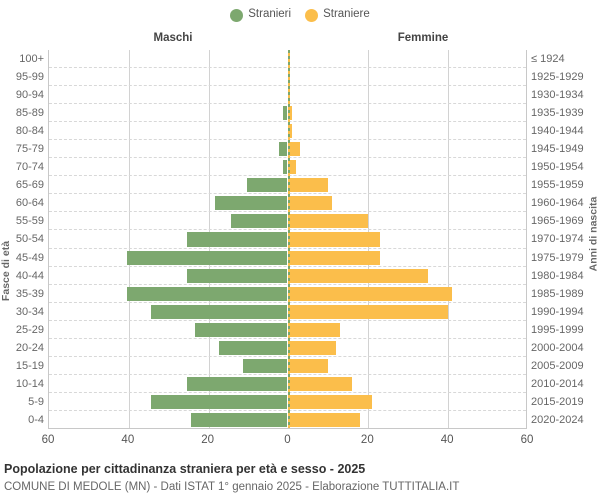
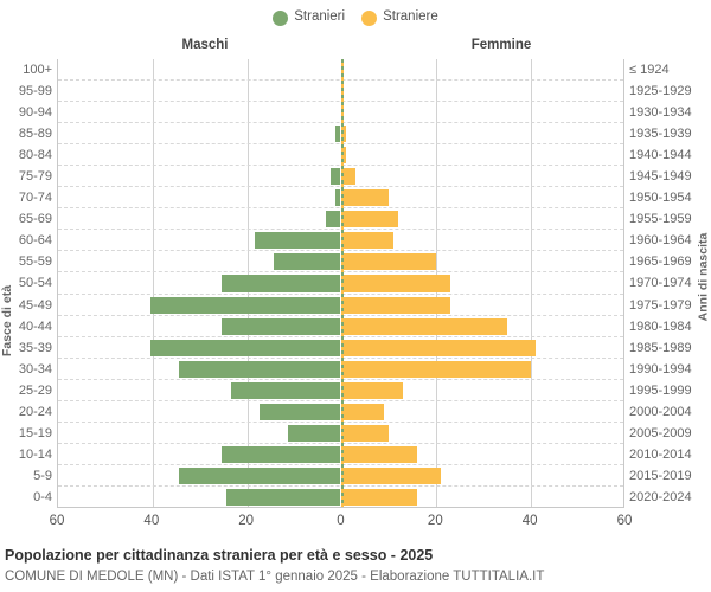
Straniere/70-74: 2 -> 10
Stranieri/65-69: 10 -> 3
Straniere/65-69: 10 -> 12
Straniere/20-24: 12 -> 9
Straniere/0-4: 18 -> 16
